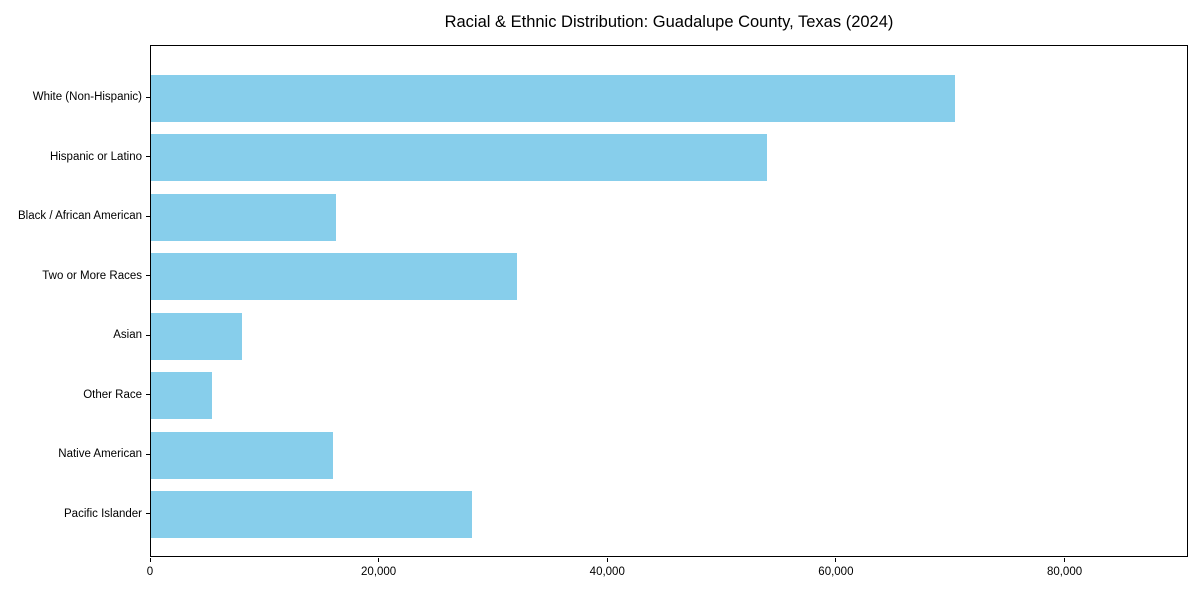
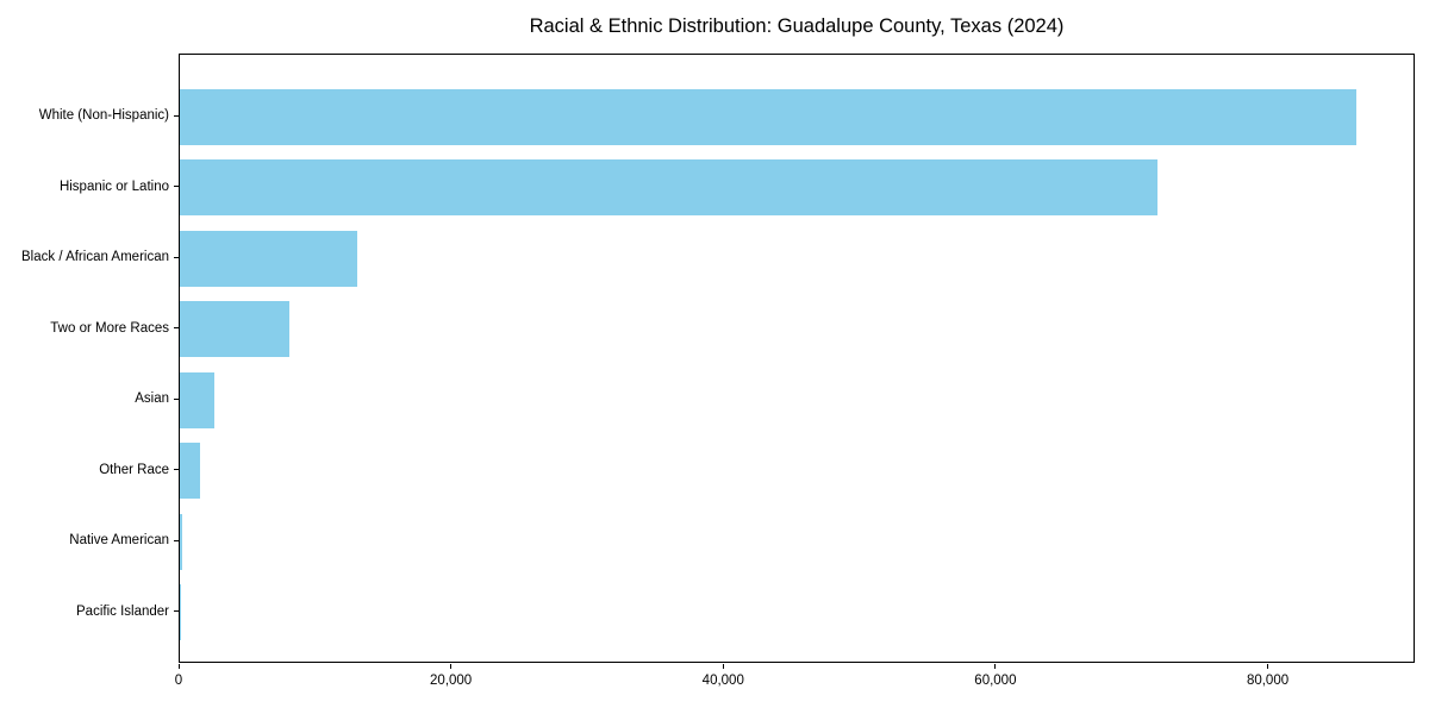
White (Non-Hispanic): 70300 -> 86400
Hispanic or Latino: 53900 -> 71800
Black / African American: 16200 -> 13000
Two or More Races: 32000 -> 8000
Asian: 8000 -> 2600
Other Race: 5300 -> 1500
Native American: 15900 -> 200
Pacific Islander: 28100 -> 100
